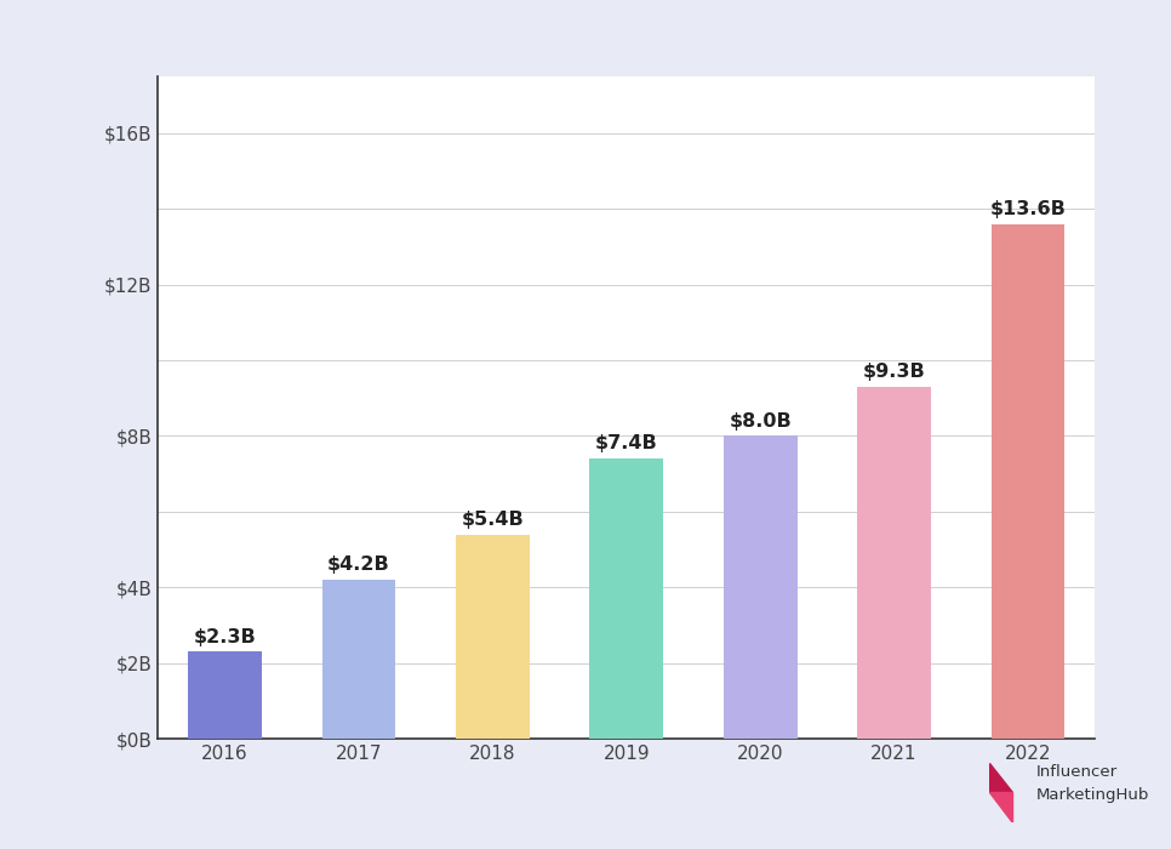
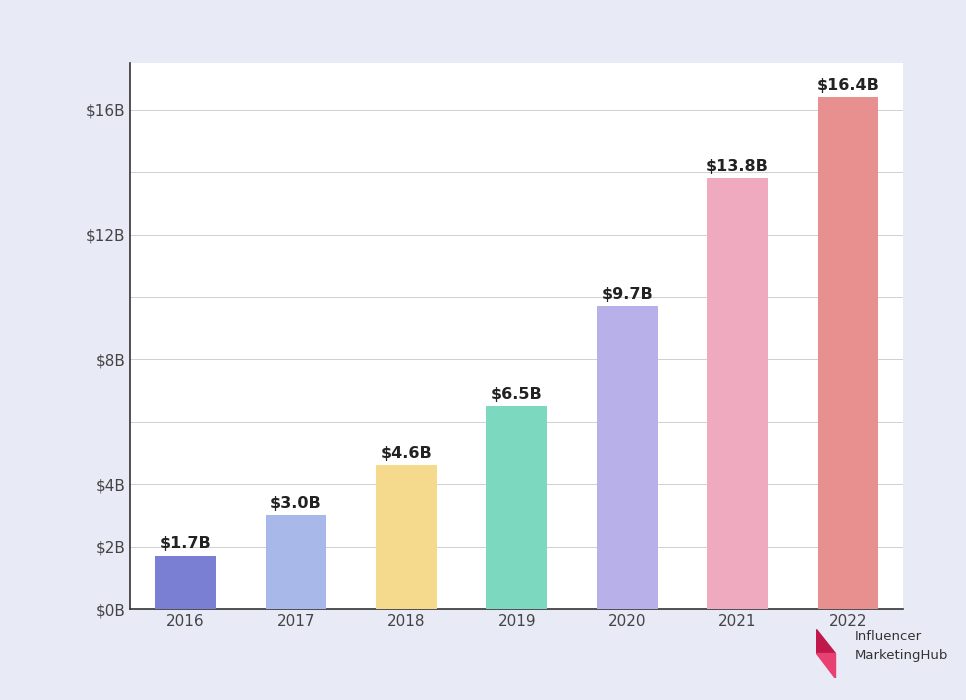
2016: $2.3B -> $1.7B
2017: $4.2B -> $3.0B
2018: $5.4B -> $4.6B
2019: $7.4B -> $6.5B
2020: $8.0B -> $9.7B
2021: $9.3B -> $13.8B
2022: $13.6B -> $16.4B
